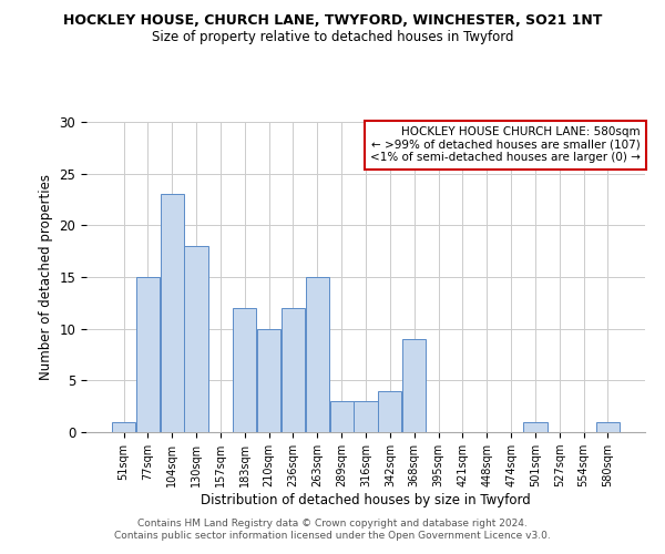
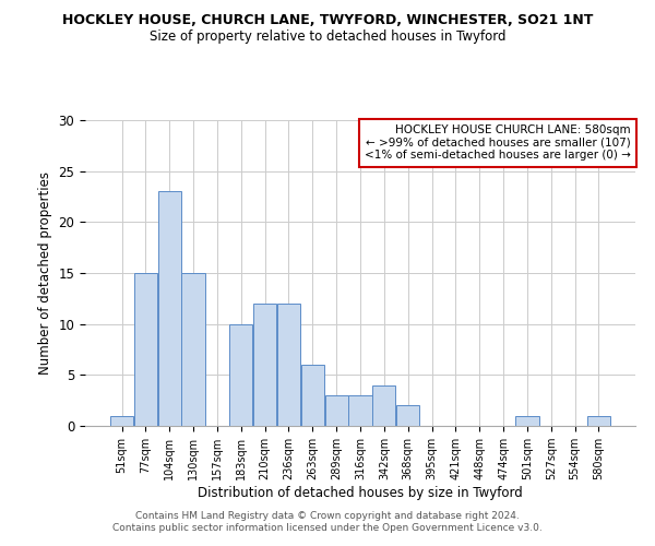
130sqm: 18 -> 15
183sqm: 12 -> 10
210sqm: 10 -> 12
263sqm: 15 -> 6
368sqm: 9 -> 2
